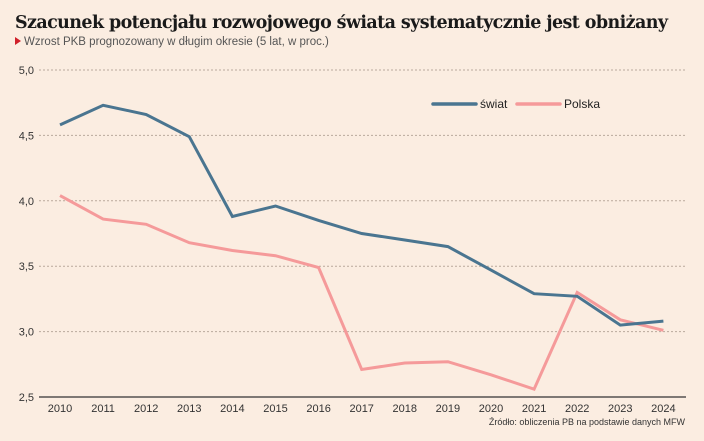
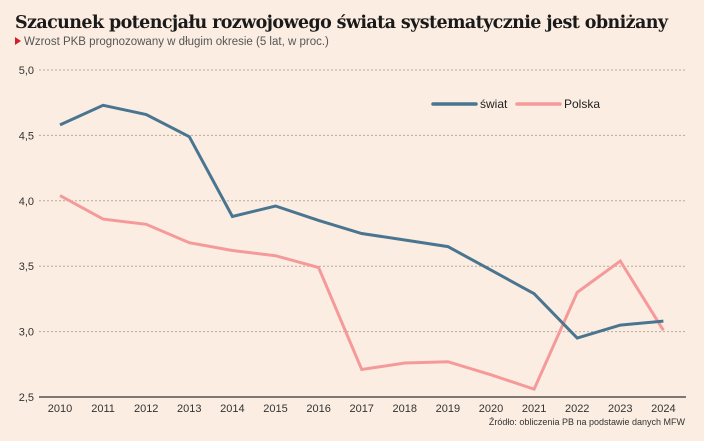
świat/2022: 3,27 -> 2,95
Polska/2023: 3,09 -> 3,54
